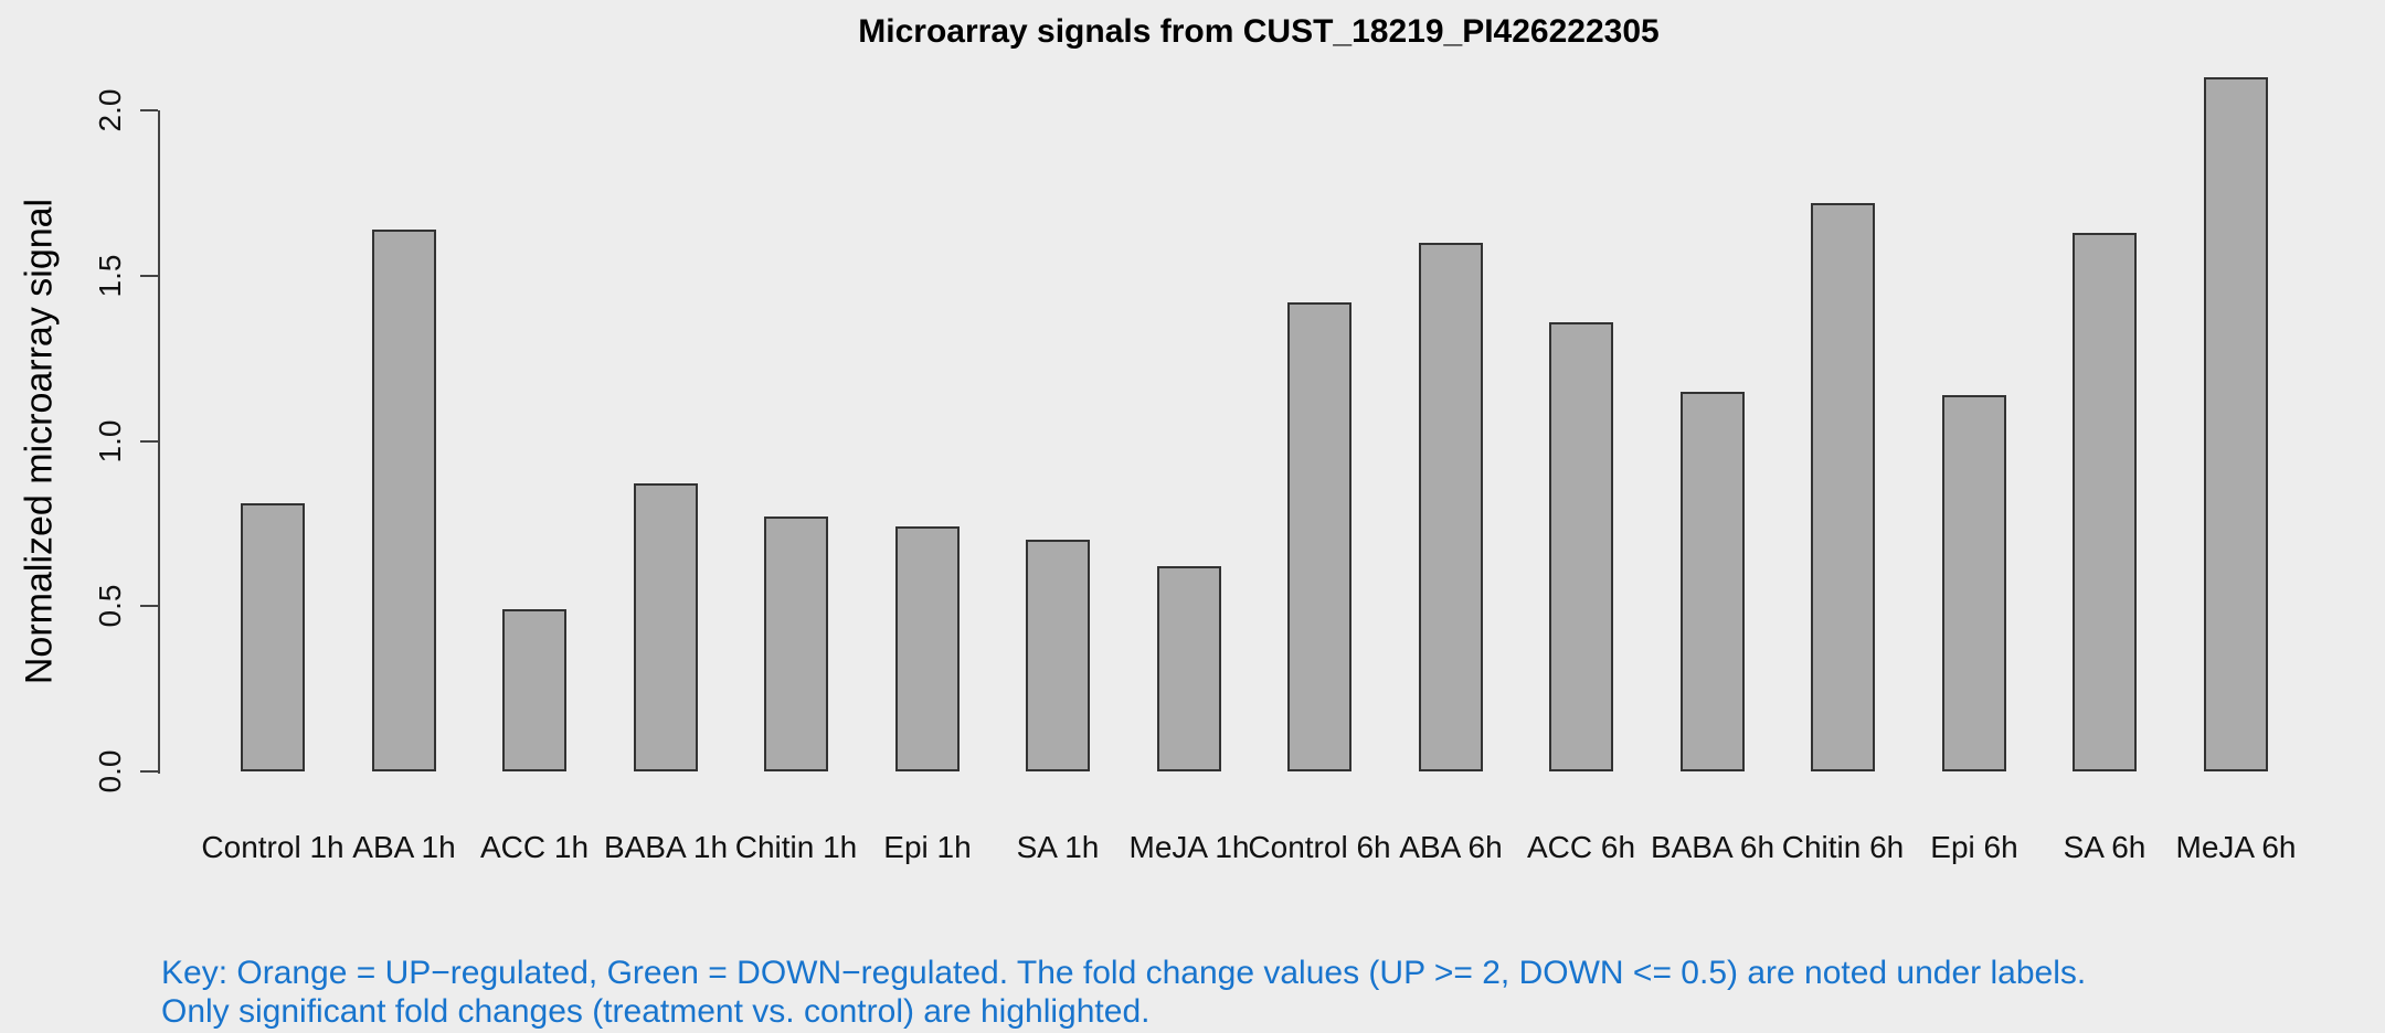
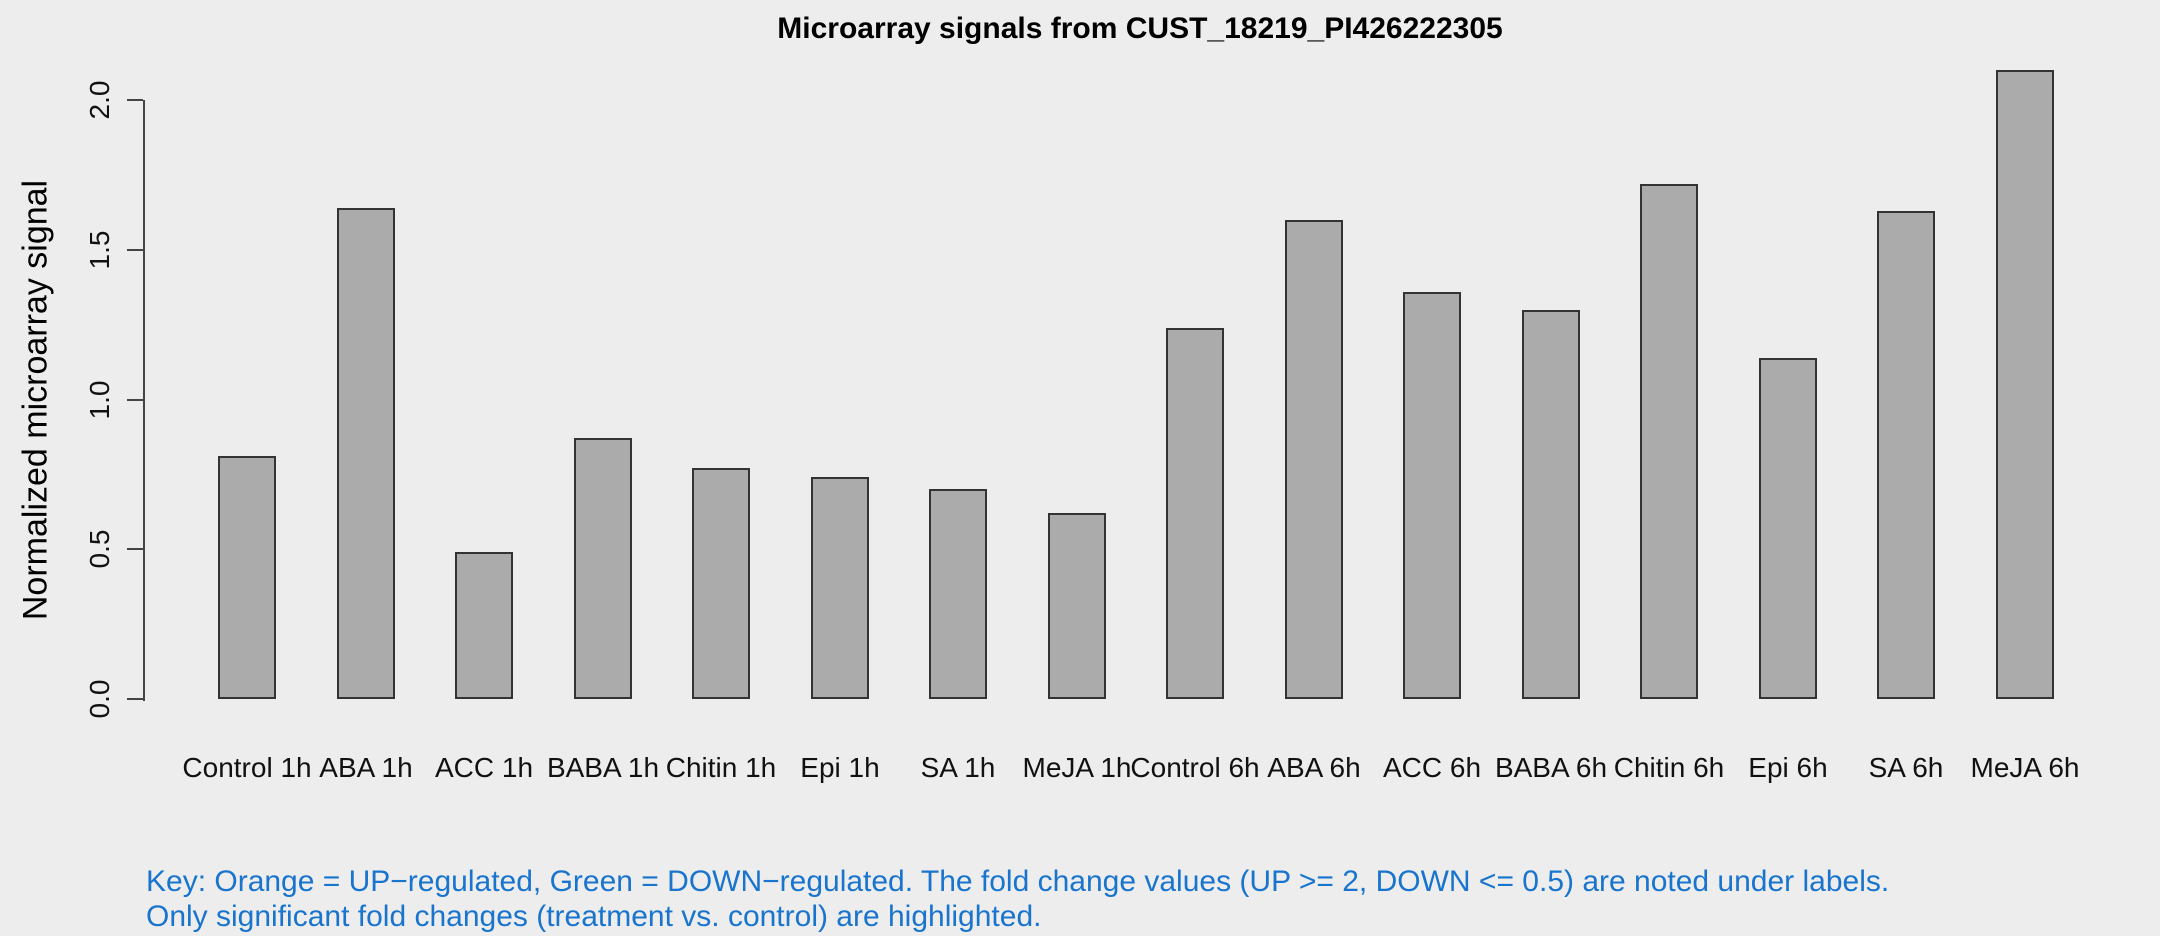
Control 6h: 1.42 -> 1.24
BABA 6h: 1.15 -> 1.30
